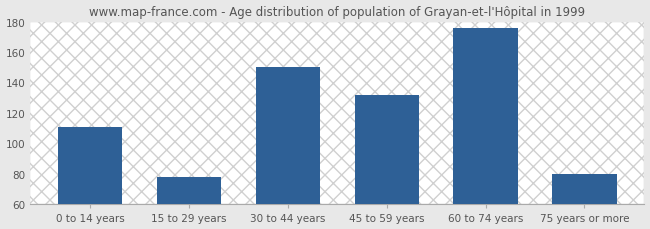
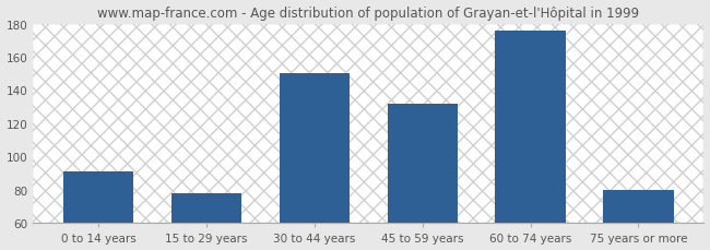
0 to 14 years: 111 -> 91
